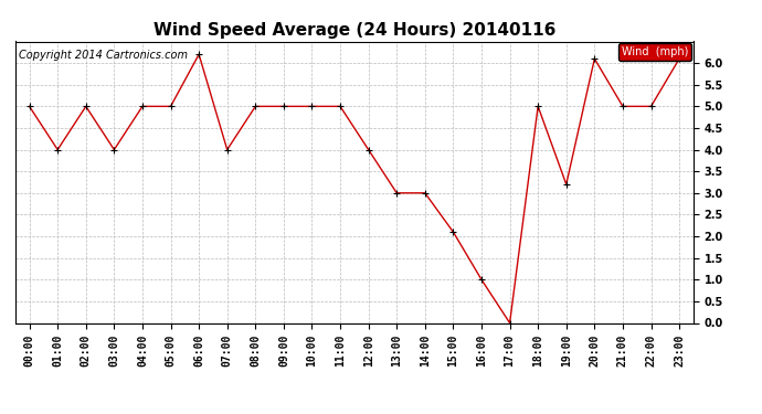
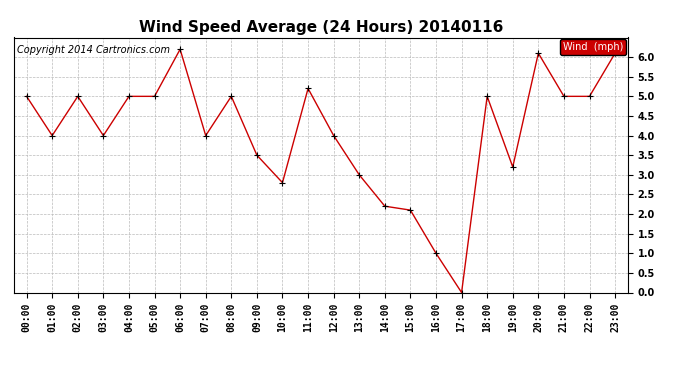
09:00: 5.0 -> 3.5
10:00: 5.0 -> 2.8
11:00: 5.0 -> 5.2
14:00: 3.0 -> 2.2
